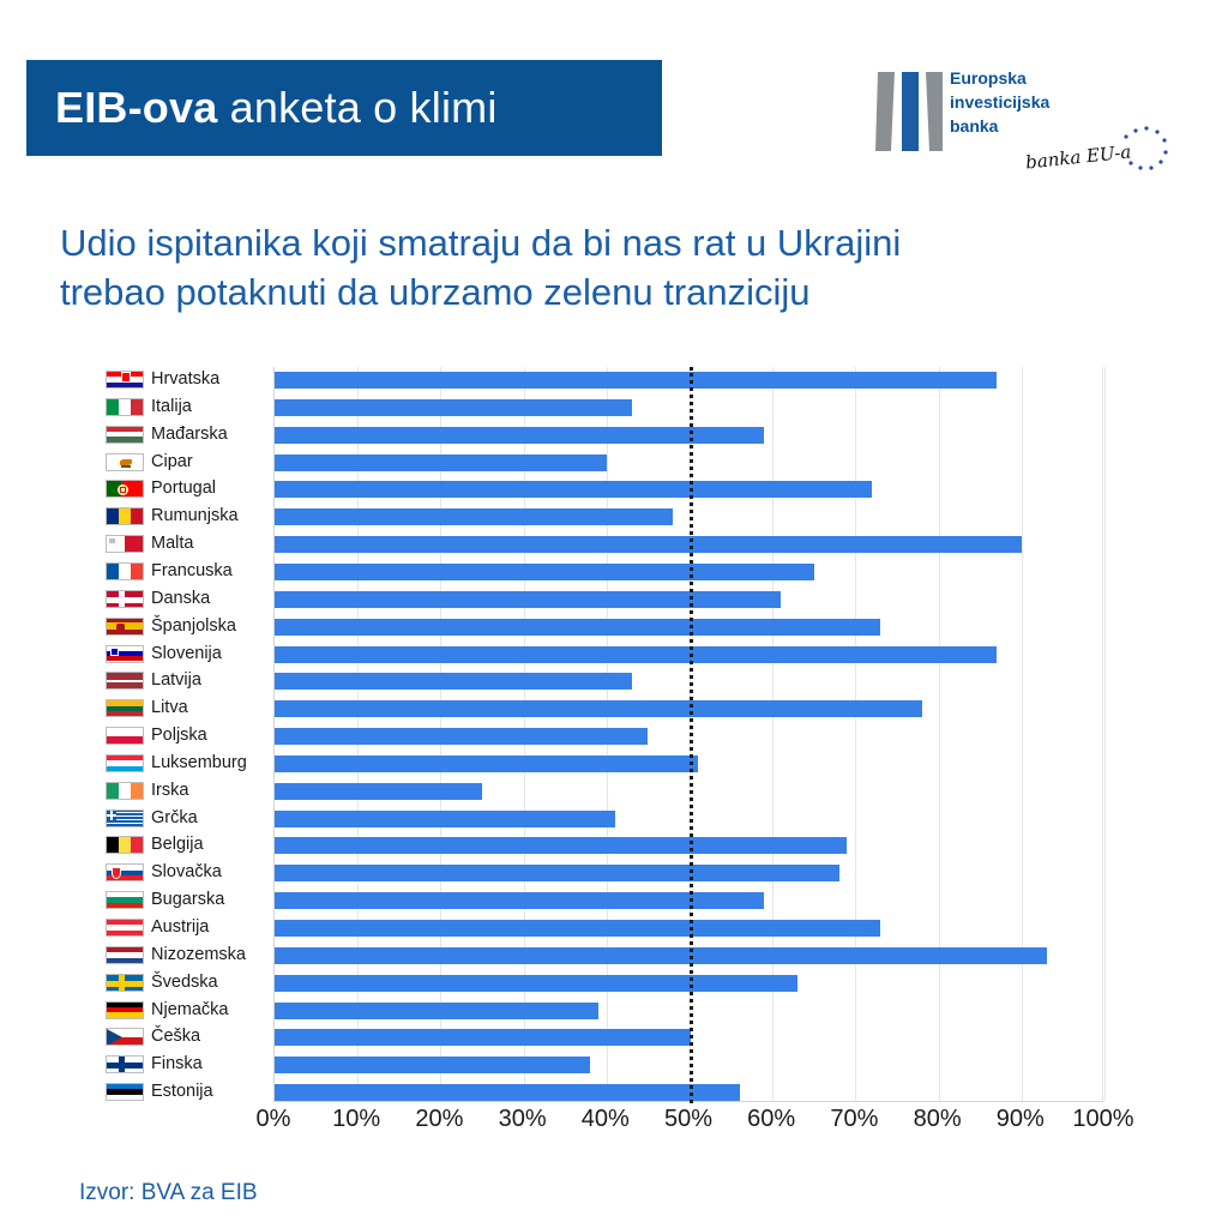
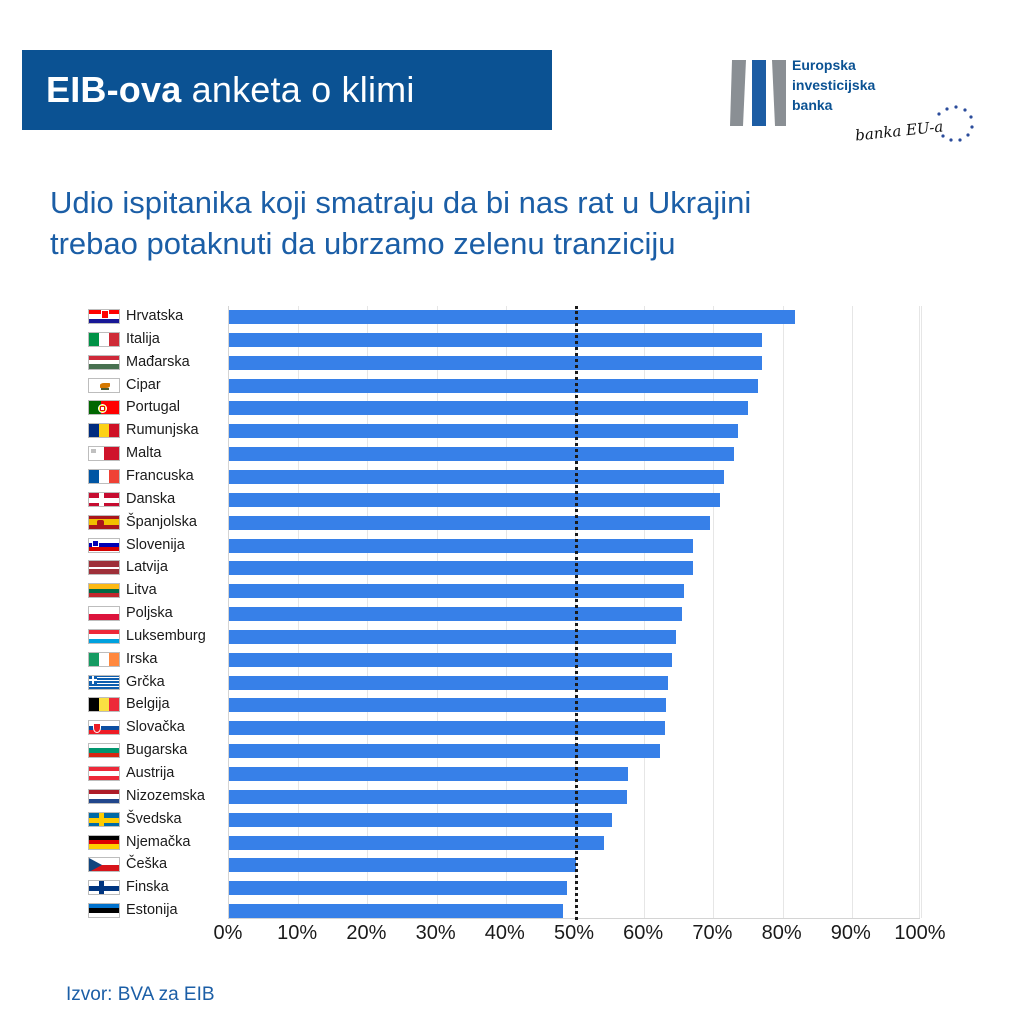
Hrvatska: 87% -> 82%
Italija: 43% -> 77%
Mađarska: 59% -> 77%
Cipar: 40% -> 76%
Portugal: 72% -> 75%
Rumunjska: 48% -> 74%
Malta: 90% -> 73%
Francuska: 65% -> 72%
Danska: 61% -> 71%
Španjolska: 73% -> 70%
Slovenija: 87% -> 67%
Latvija: 43% -> 67%
Litva: 78% -> 66%
Poljska: 45% -> 66%
Luksemburg: 51% -> 65%
Irska: 25% -> 64%
Grčka: 41% -> 63%
Belgija: 69% -> 63%
Slovačka: 68% -> 63%
Bugarska: 59% -> 62%
Austrija: 73% -> 58%
Nizozemska: 93% -> 58%
Švedska: 63% -> 55%
Njemačka: 39% -> 54%
Finska: 38% -> 49%
Estonija: 56% -> 48%
